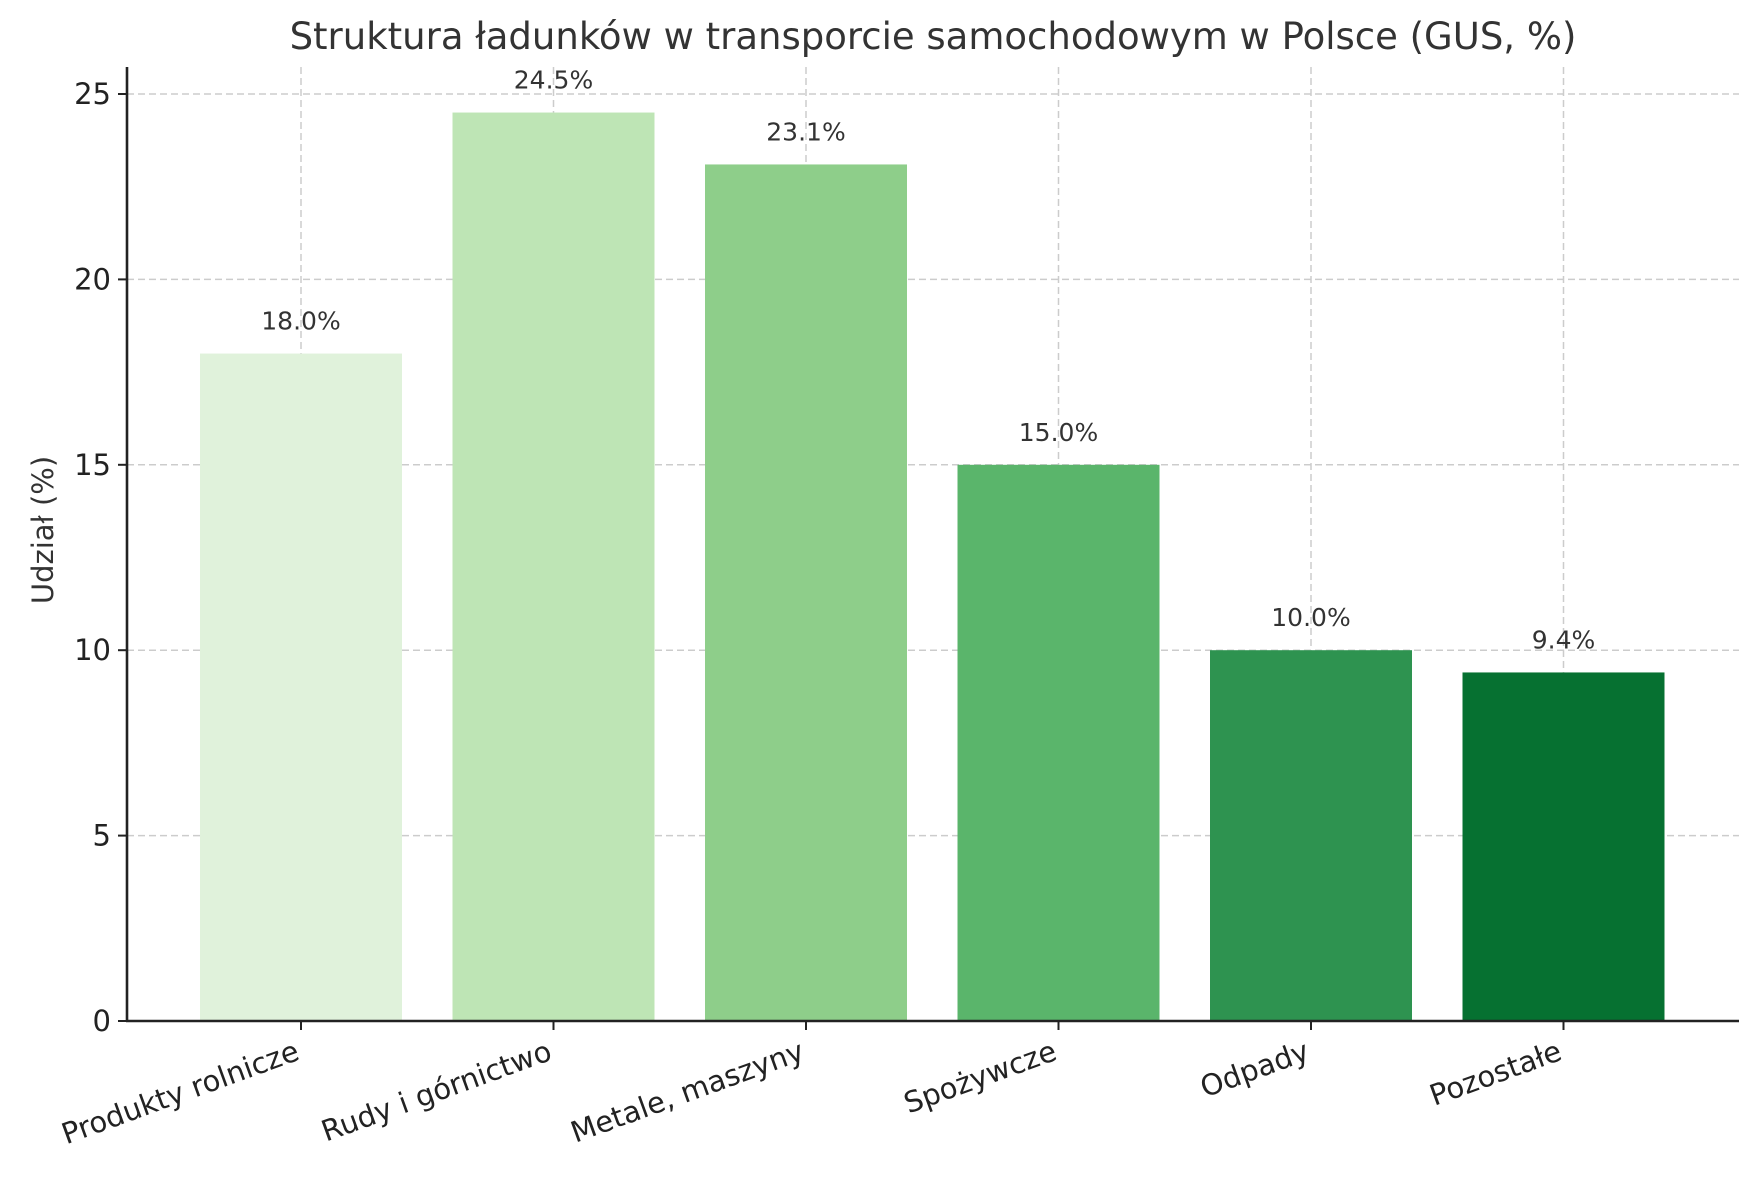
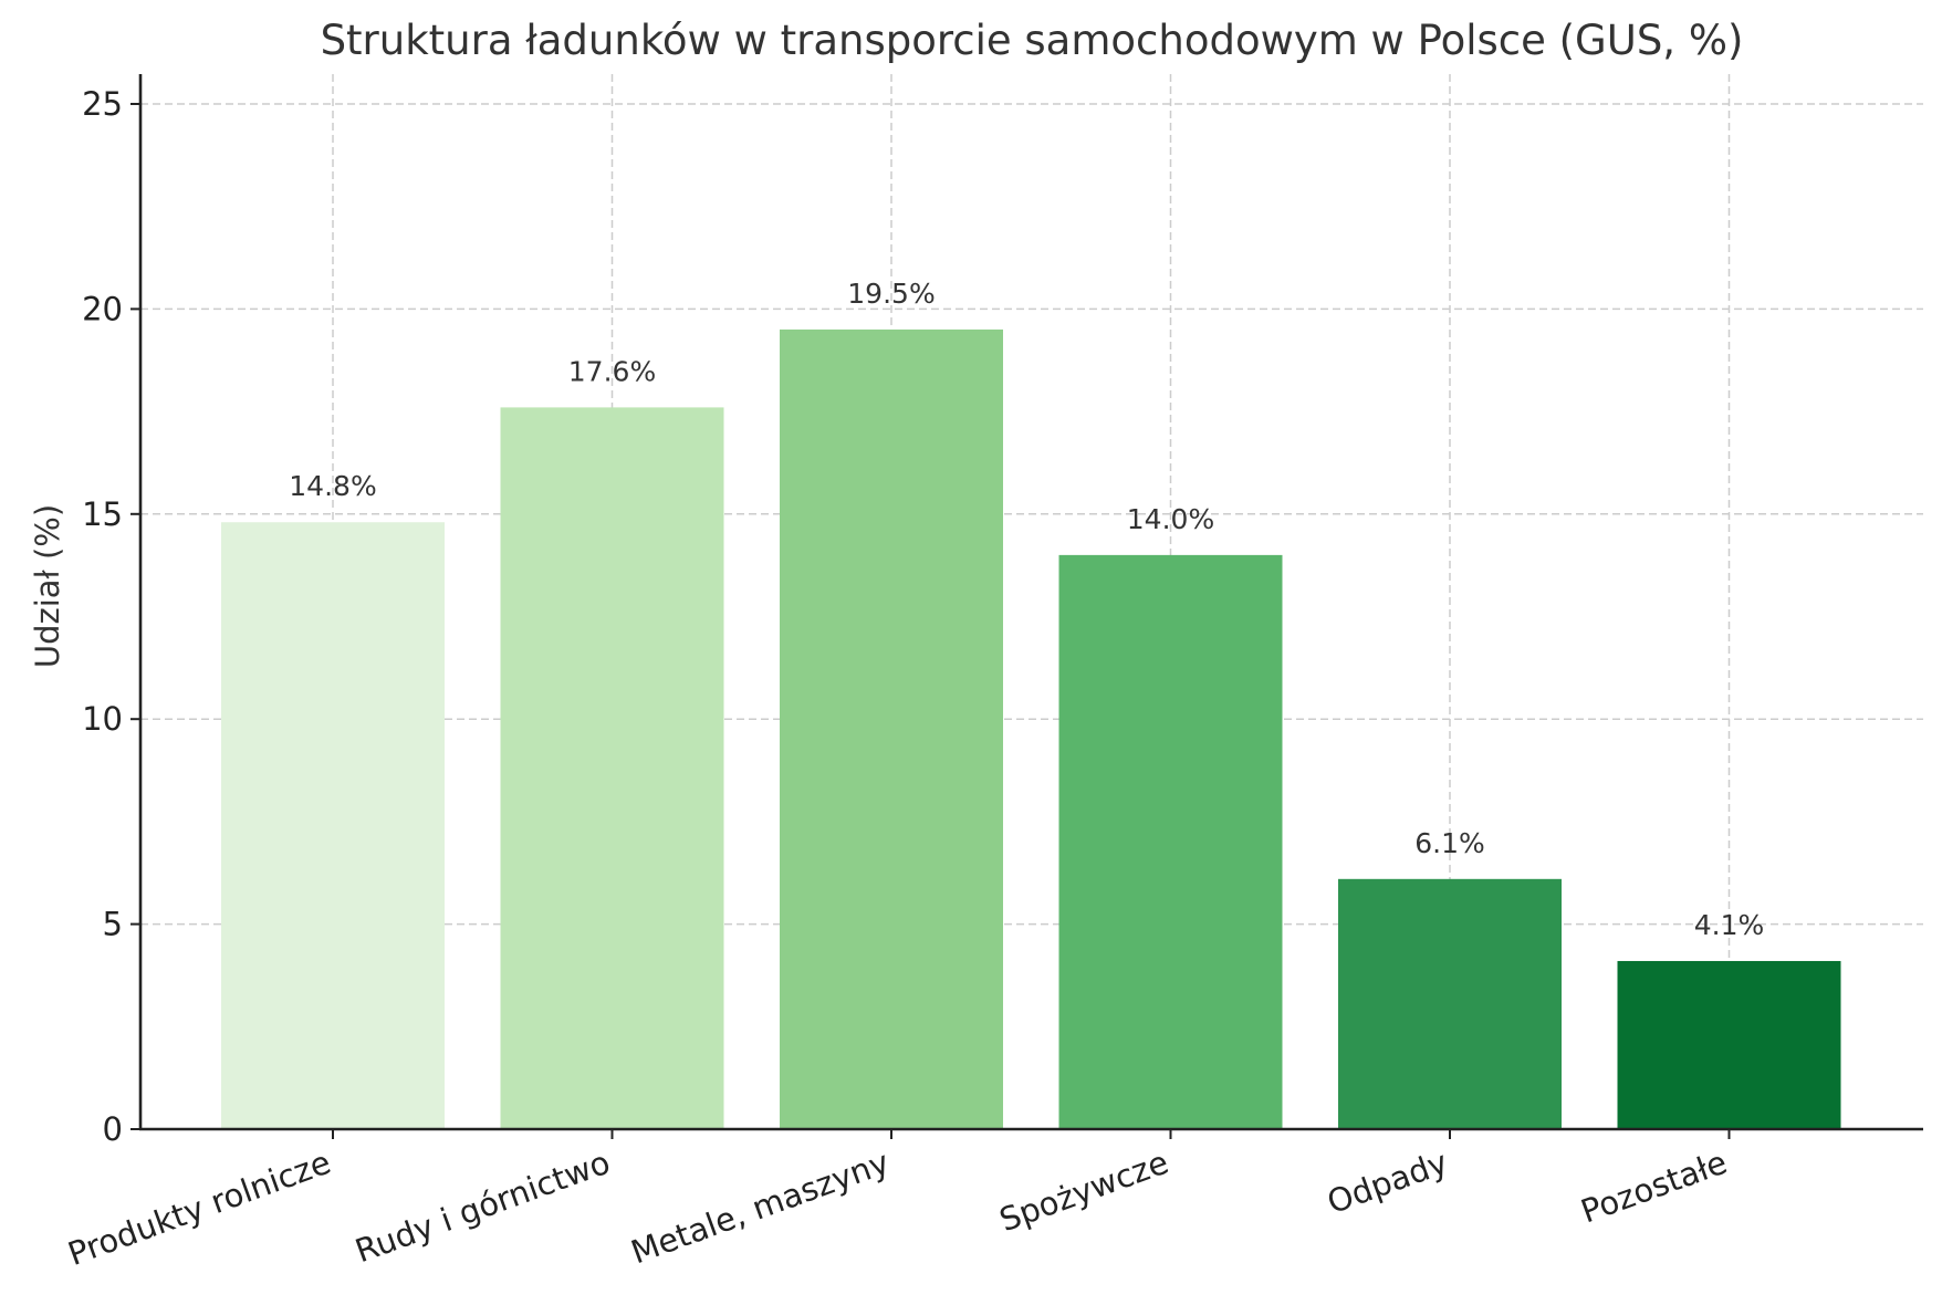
Produkty rolnicze: 18.0% -> 14.8%
Rudy i górnictwo: 24.5% -> 17.6%
Metale, maszyny: 23.1% -> 19.5%
Spożywcze: 15.0% -> 14.0%
Odpady: 10.0% -> 6.1%
Pozostałe: 9.4% -> 4.1%
